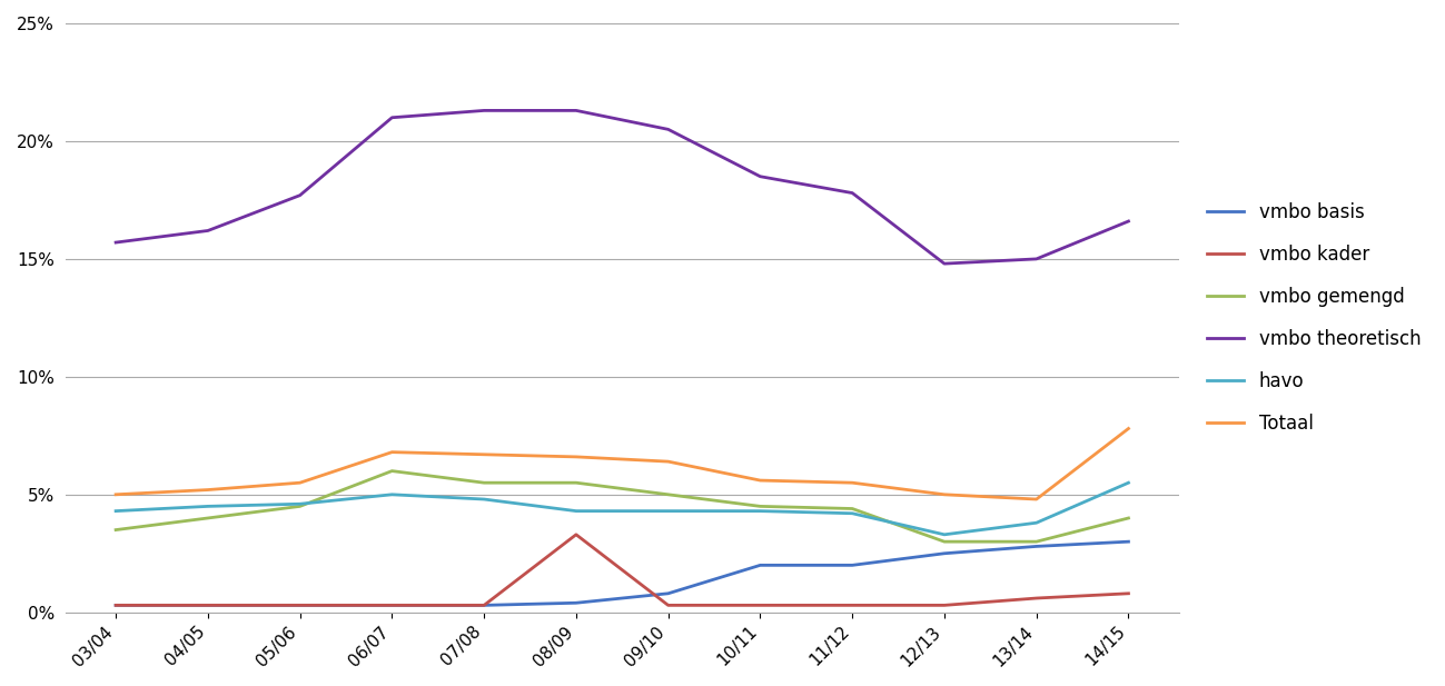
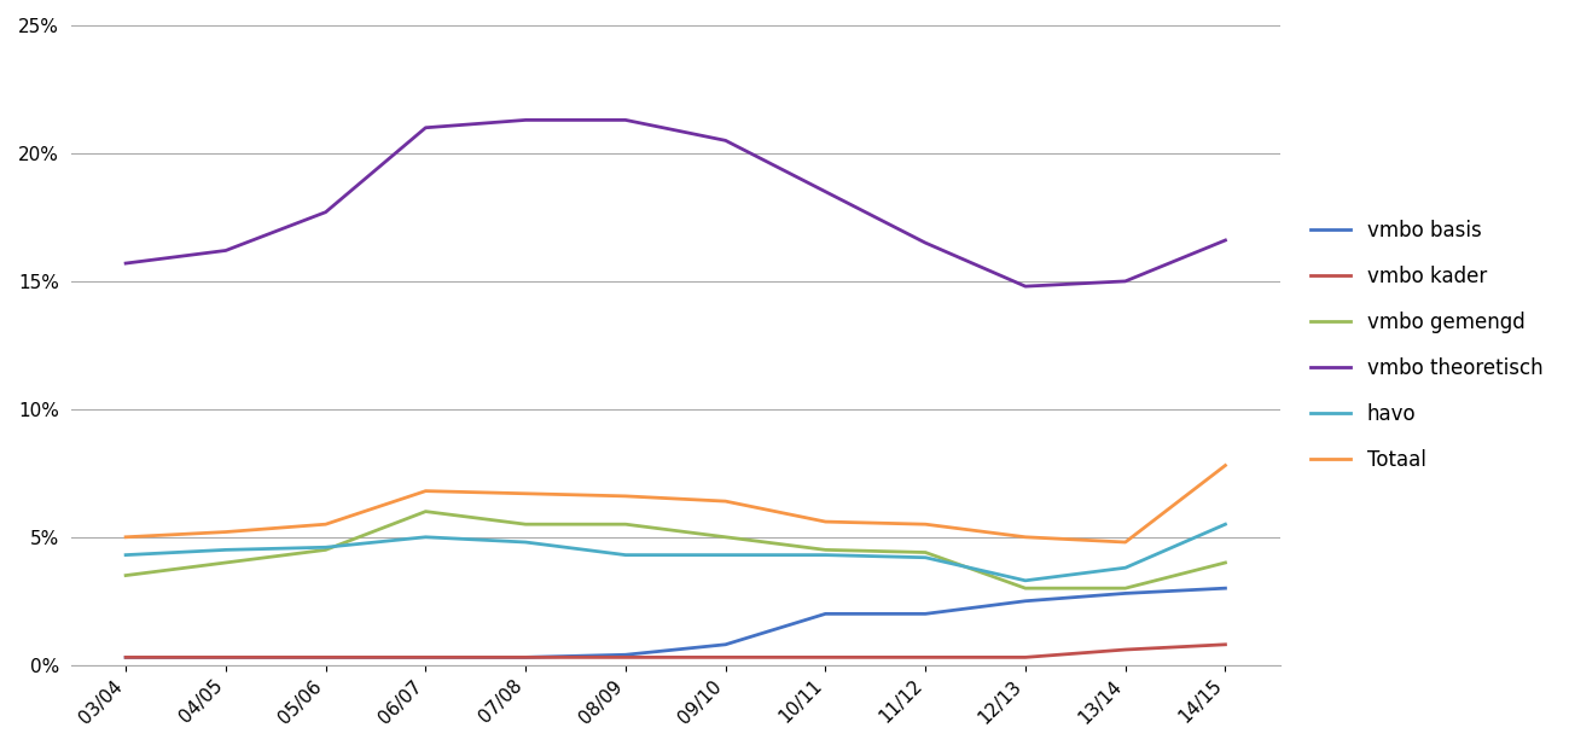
vmbo kader/08/09: 3.3% -> 0.3%
vmbo theoretisch/11/12: 17.8% -> 16.5%
